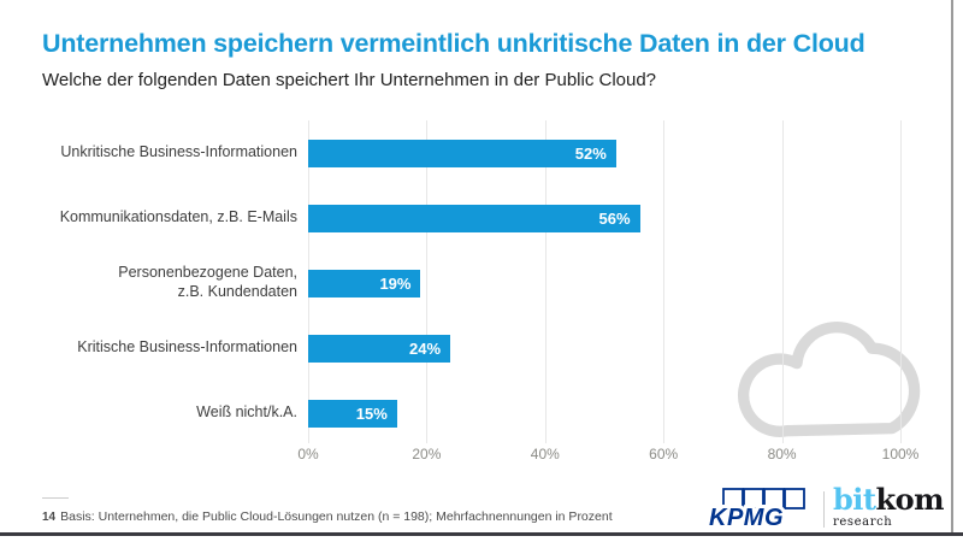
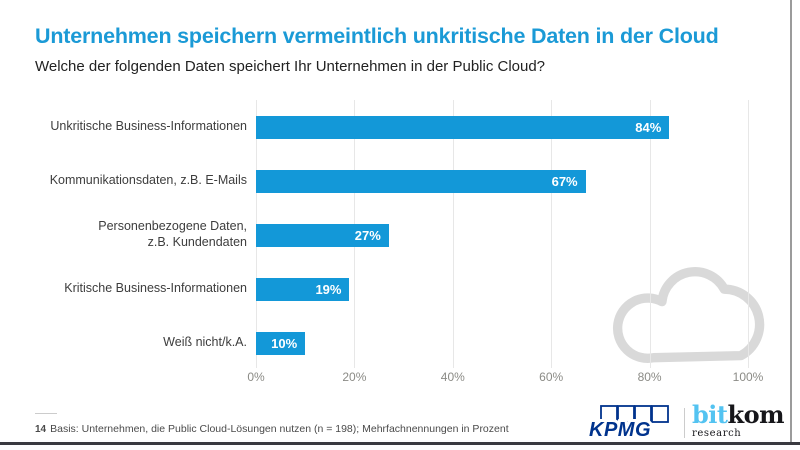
Unkritische Business-Informationen: 52% -> 84%
Kommunikationsdaten, z.B. E-Mails: 56% -> 67%
Personenbezogene Daten, z.B. Kundendaten: 19% -> 27%
Kritische Business-Informationen: 24% -> 19%
Weiß nicht/k.A.: 15% -> 10%
